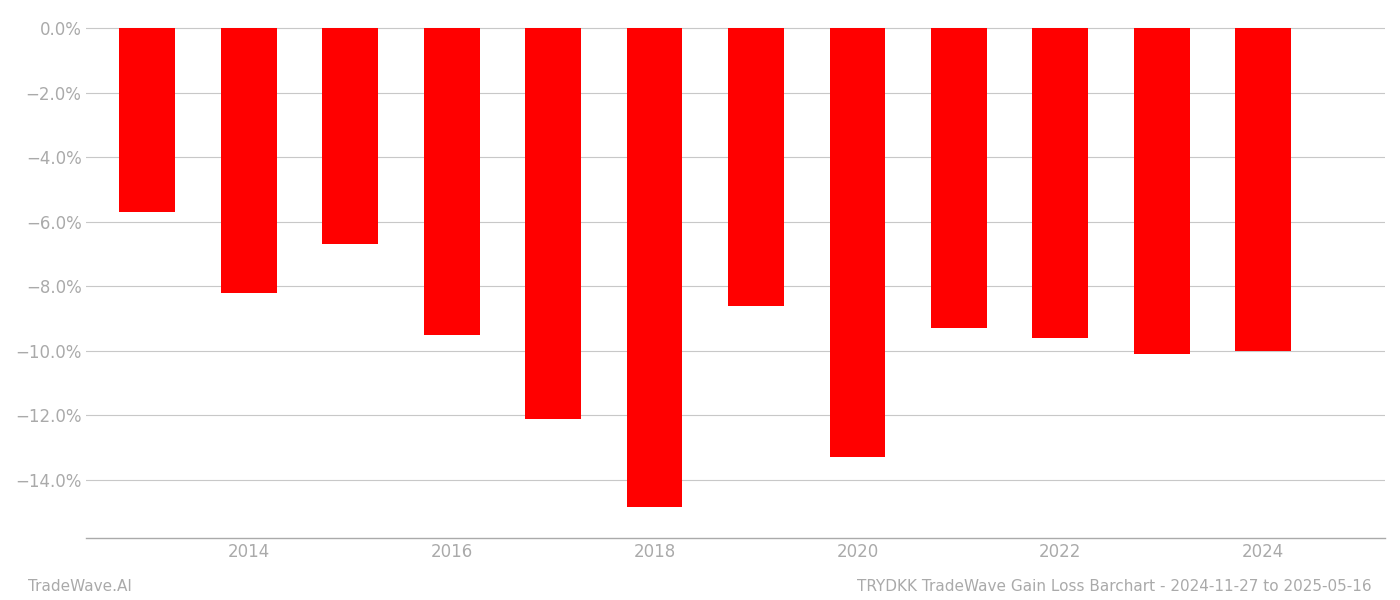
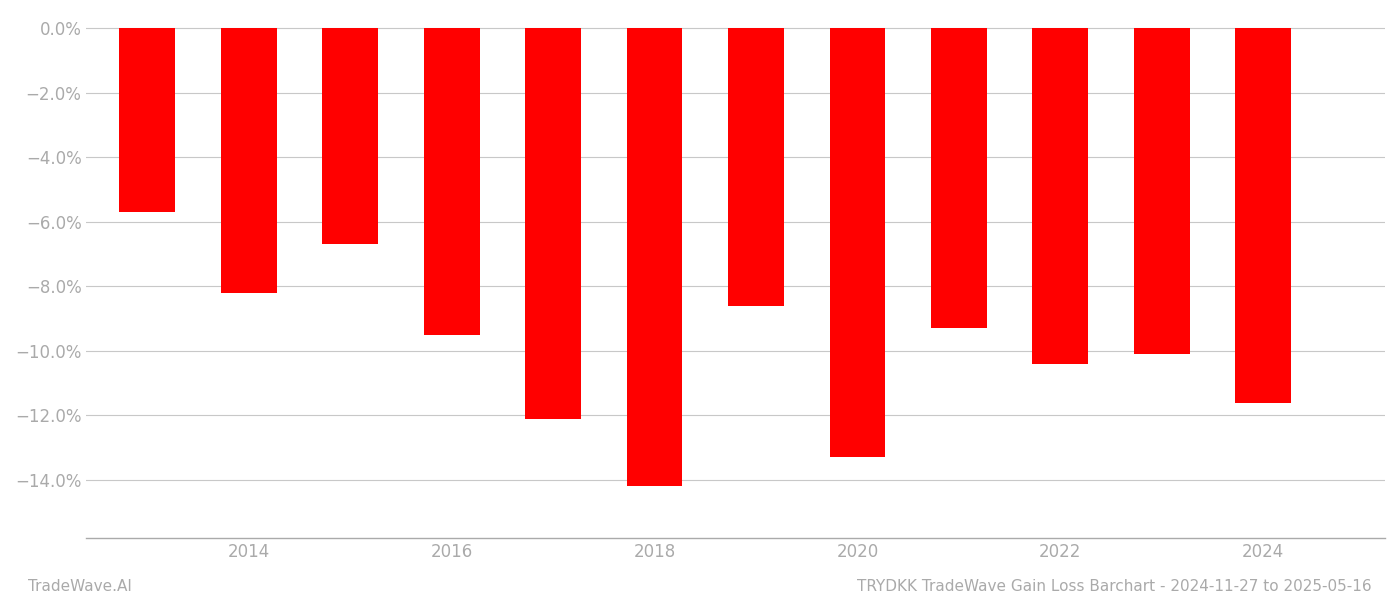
2018: -14.85% -> -14.20%
2022: -9.60% -> -10.40%
2024: -10.00% -> -11.60%
